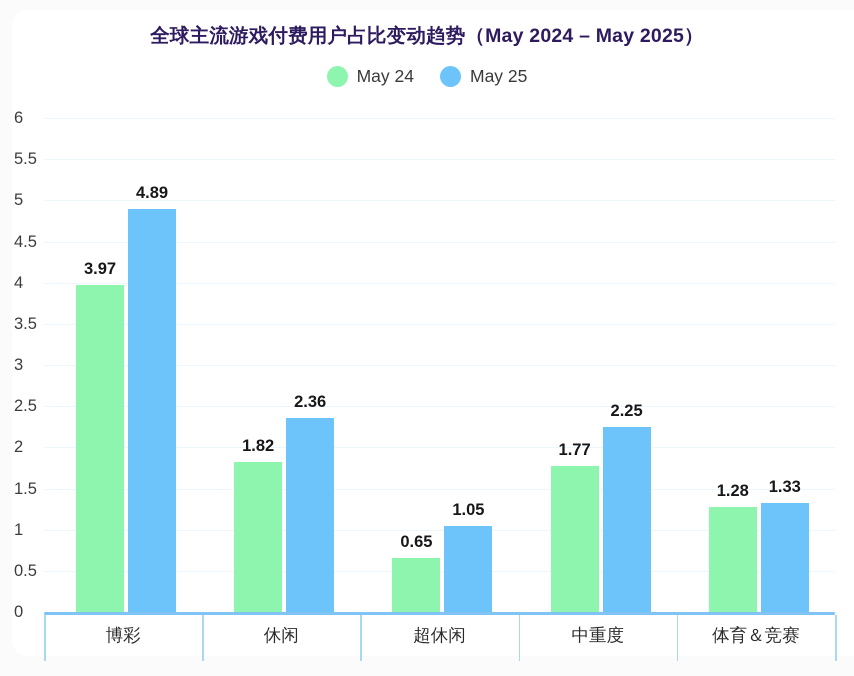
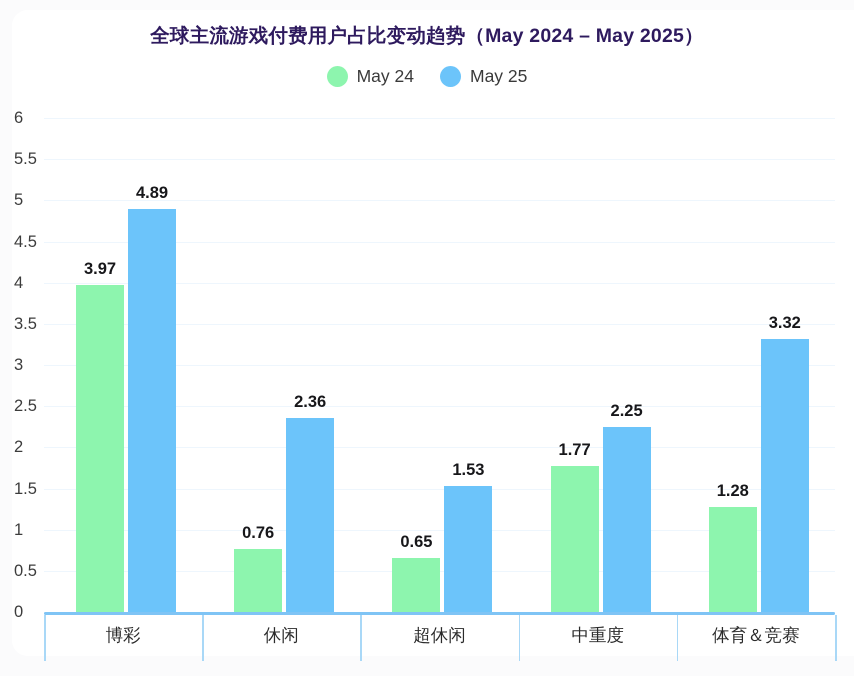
May 24/休闲: 1.82 -> 0.76
May 25/超休闲: 1.05 -> 1.53
May 25/体育＆竞赛: 1.33 -> 3.32
